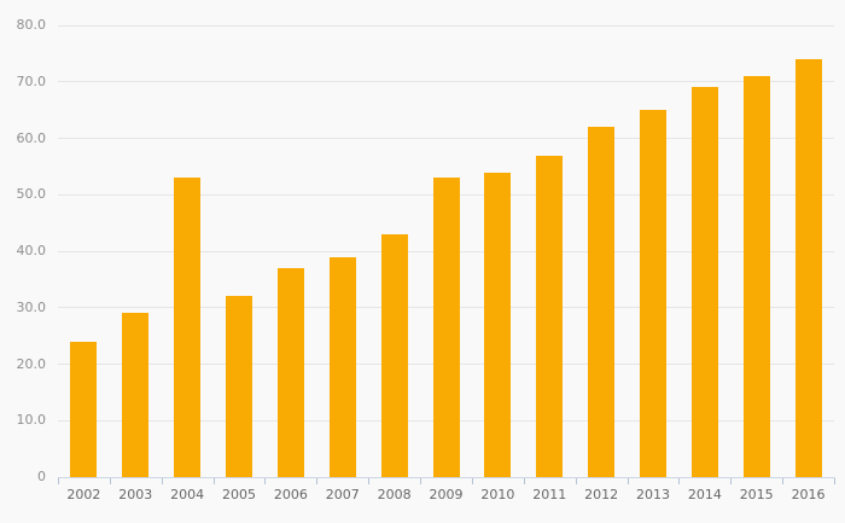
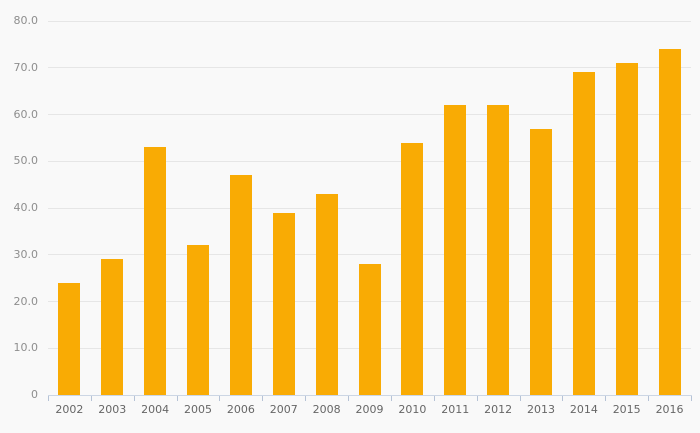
2006: 37 -> 47
2009: 53 -> 28
2011: 57 -> 62
2013: 65 -> 57
